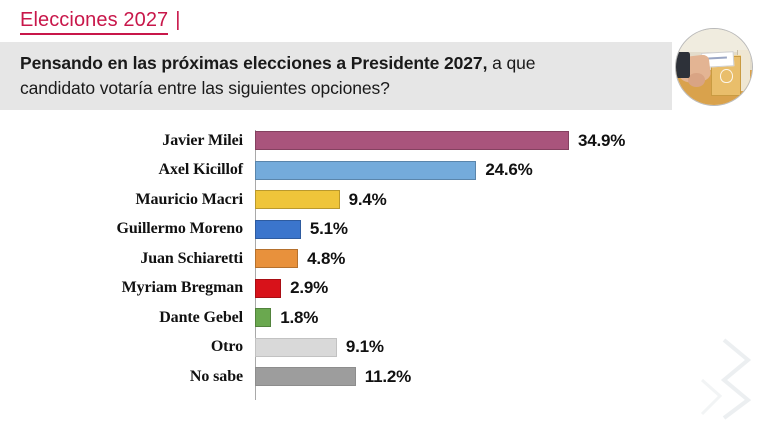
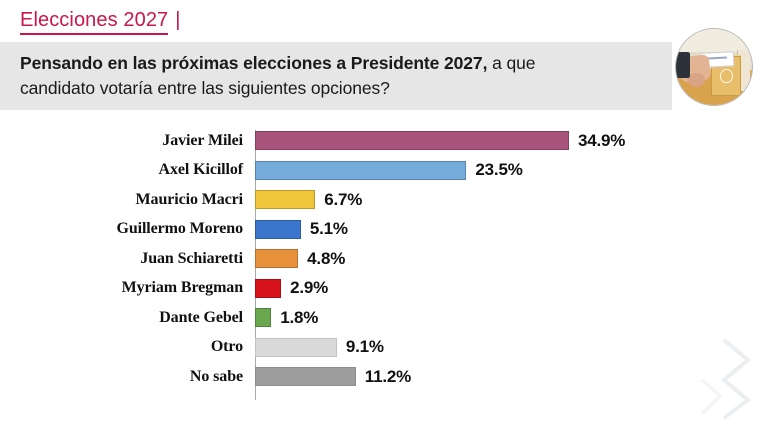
Axel Kicillof: 24.6% -> 23.5%
Mauricio Macri: 9.4% -> 6.7%
